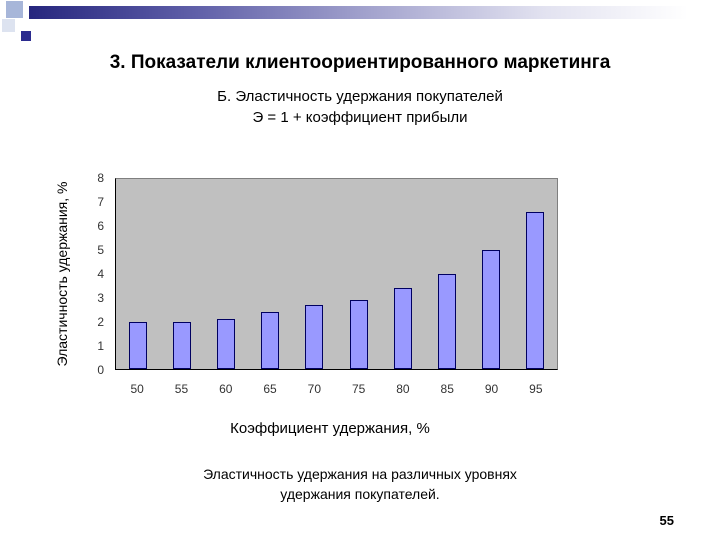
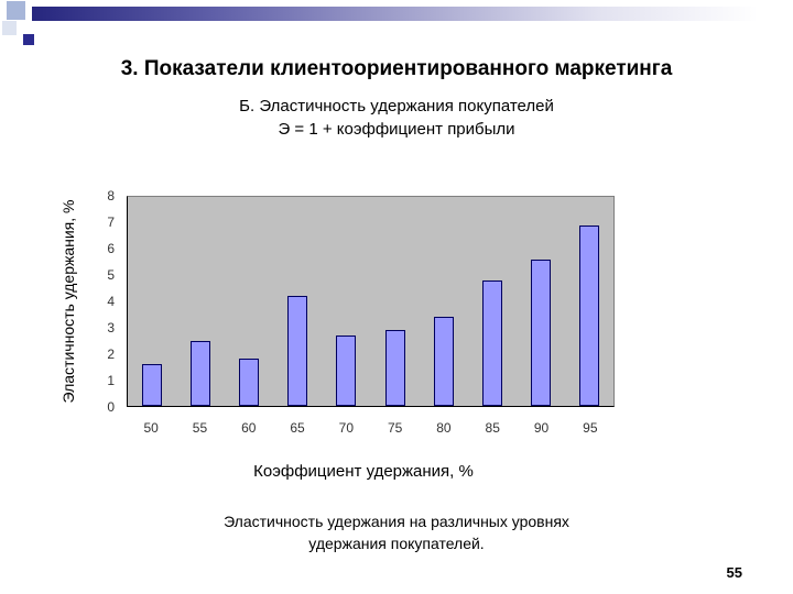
50: 2.0 -> 1.6
55: 2.0 -> 2.5
60: 2.1 -> 1.8
65: 2.4 -> 4.2
85: 4.0 -> 4.8
90: 5.0 -> 5.6
95: 6.6 -> 6.9
